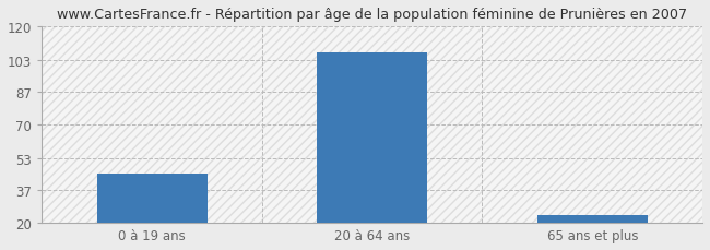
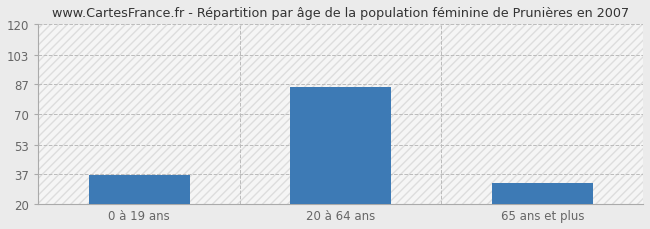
0 à 19 ans: 45 -> 36
20 à 64 ans: 107 -> 85
65 ans et plus: 24 -> 32
